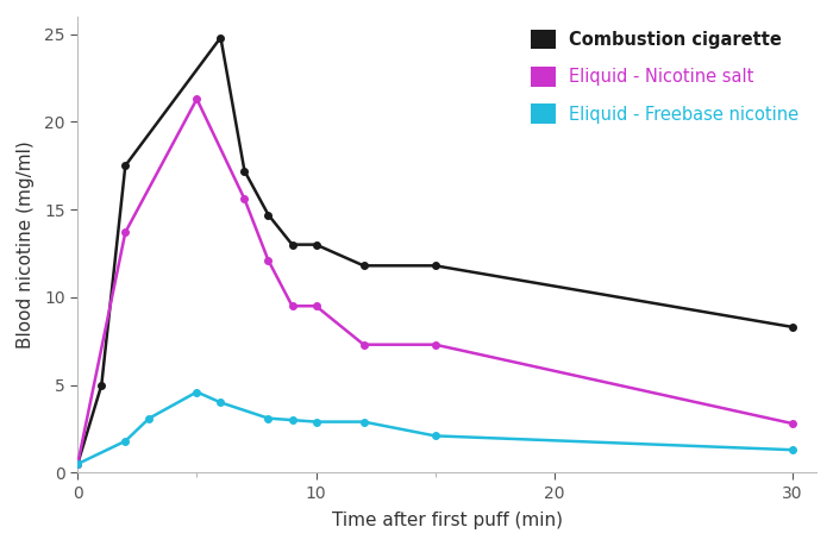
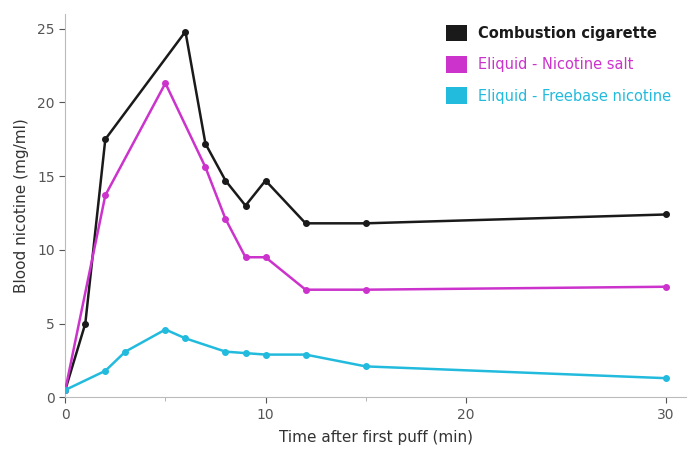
Combustion cigarette/10: 13.0 -> 14.7
Combustion cigarette/30: 8.3 -> 12.4
Eliquid - Nicotine salt/30: 2.8 -> 7.5
